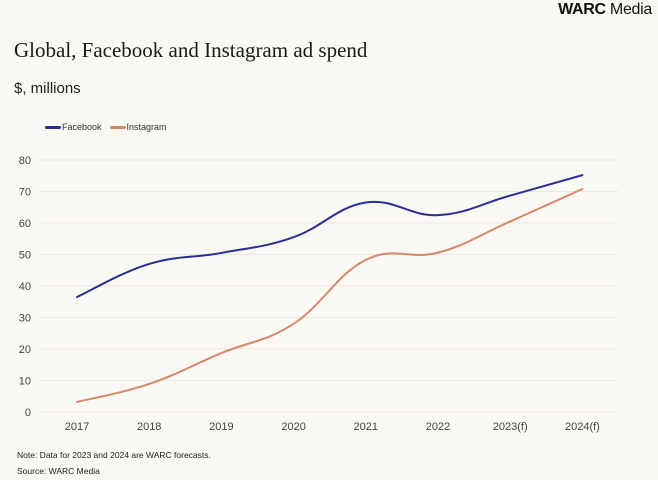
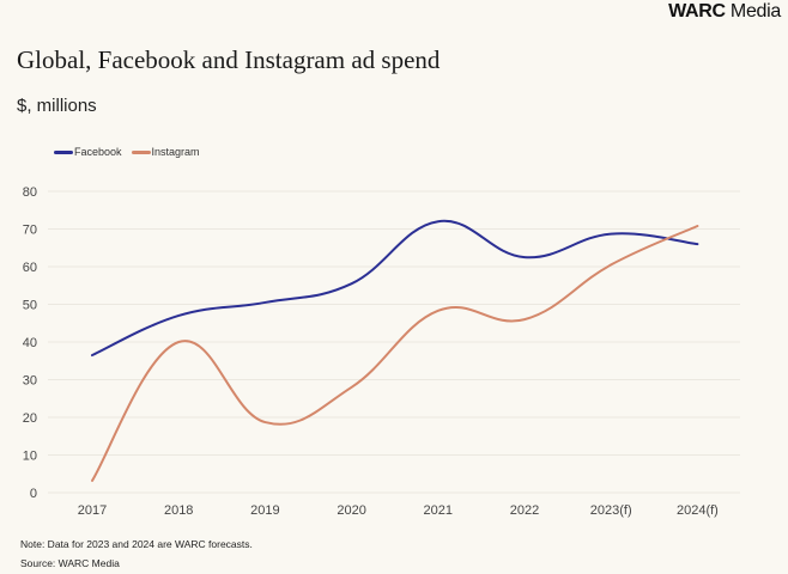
Instagram/2018: 9 -> 40
Facebook/2021: 66 -> 72
Instagram/2022: 51 -> 46
Facebook/2024(f): 75 -> 66
